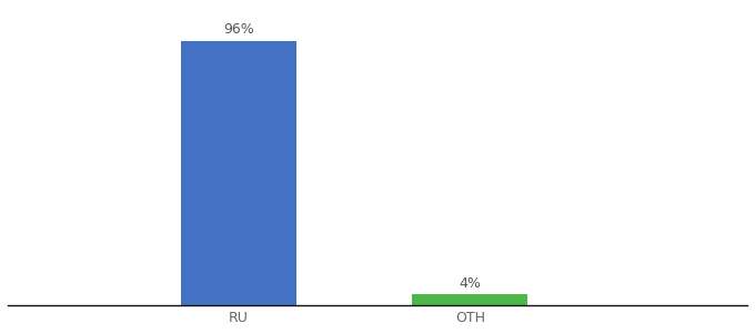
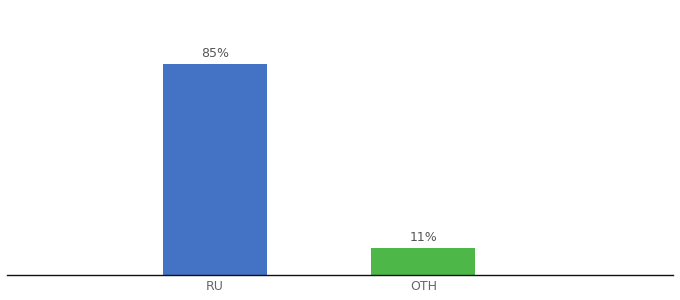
RU: 96% -> 85%
OTH: 4% -> 11%
